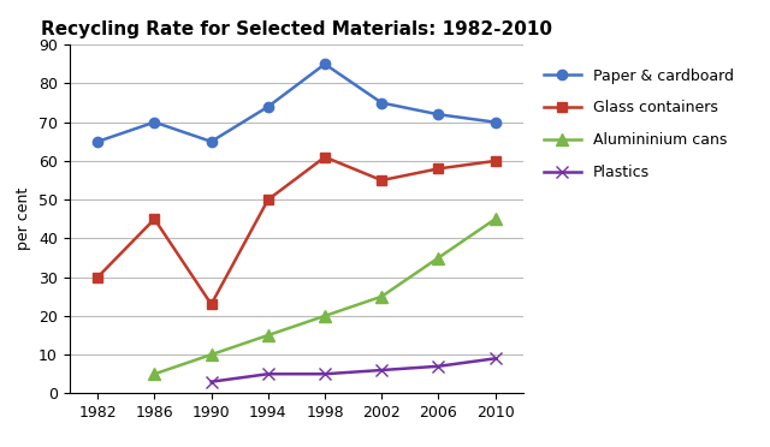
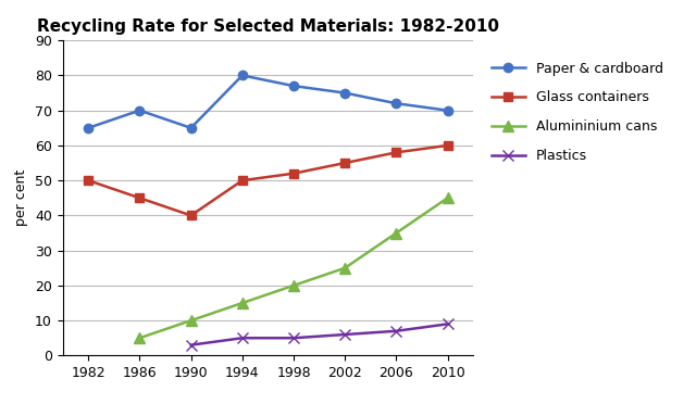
Glass containers/1982: 30 -> 50
Glass containers/1990: 23 -> 40
Paper & cardboard/1994: 74 -> 80
Paper & cardboard/1998: 85 -> 77
Glass containers/1998: 61 -> 52
